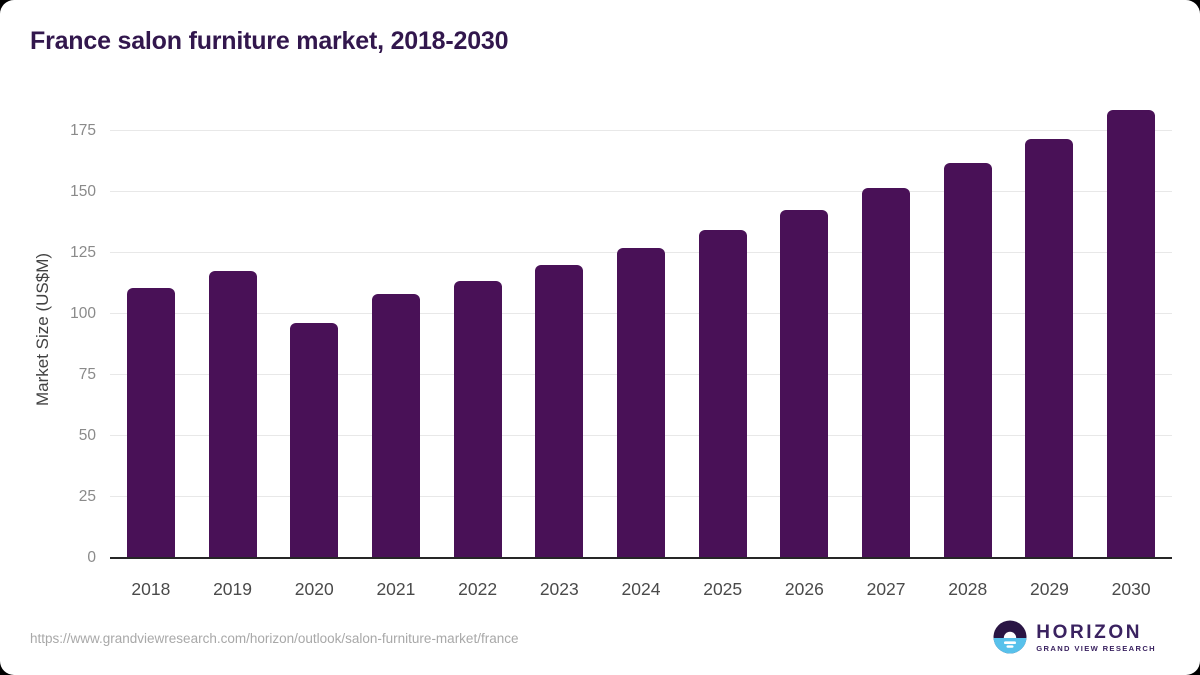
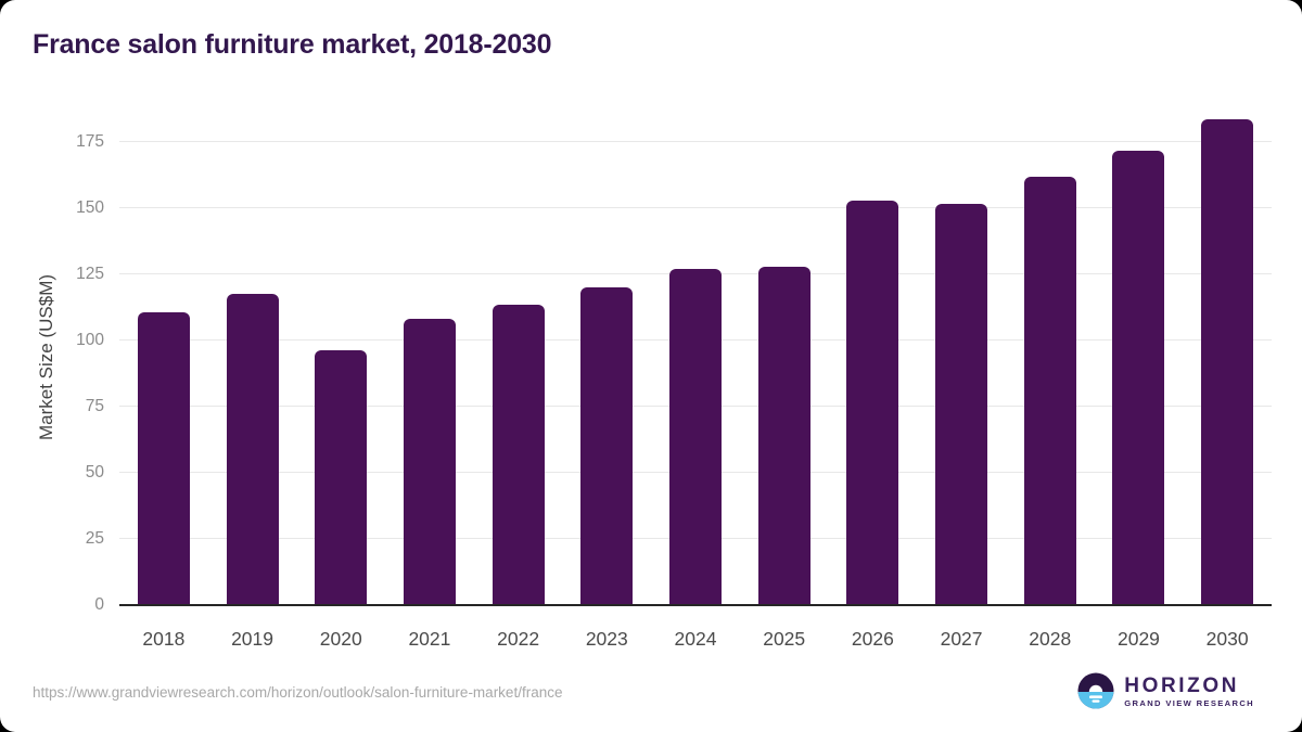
2025: 135 -> 128
2026: 143 -> 153
